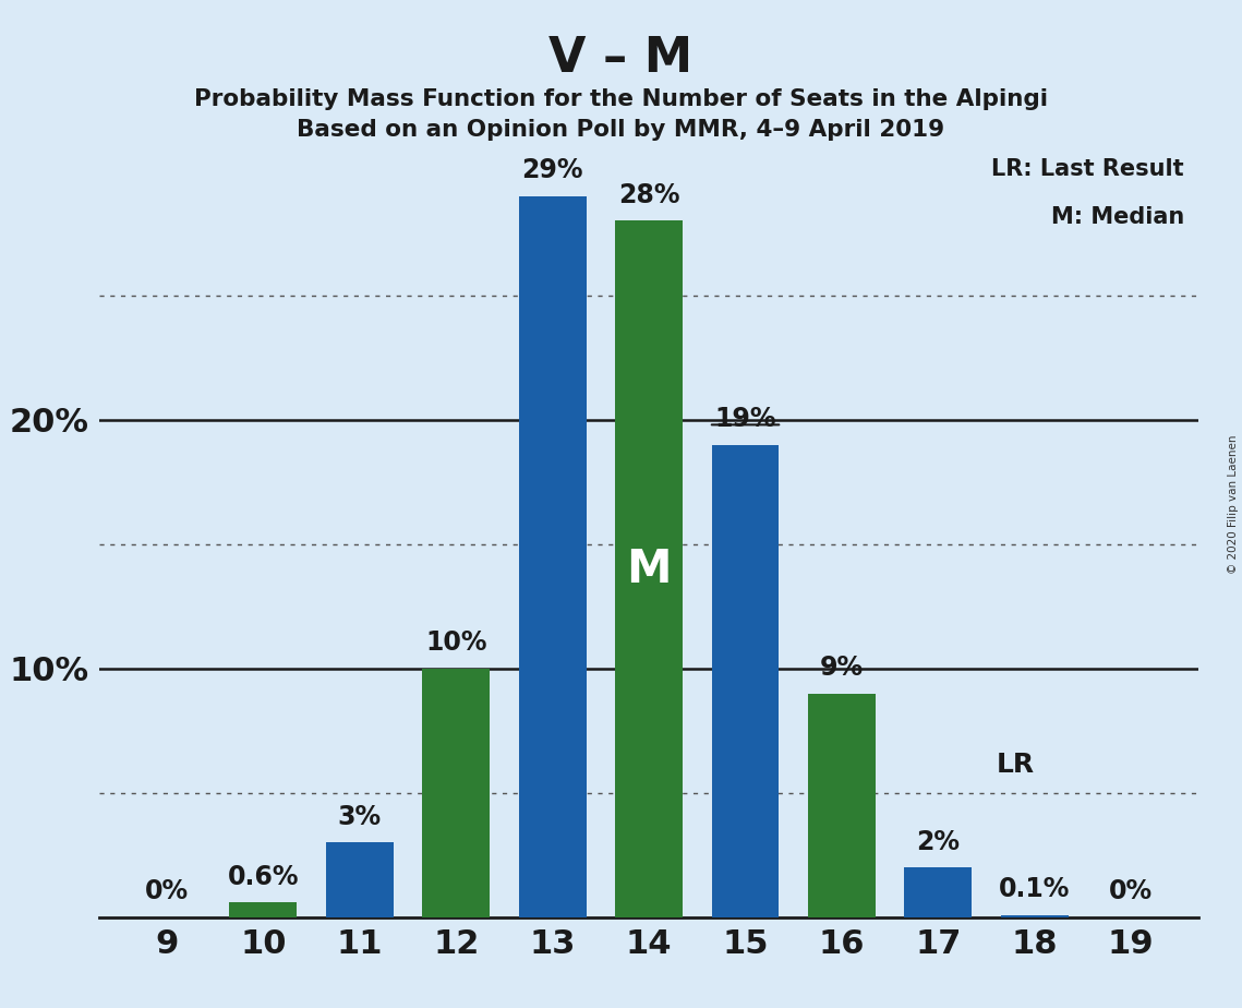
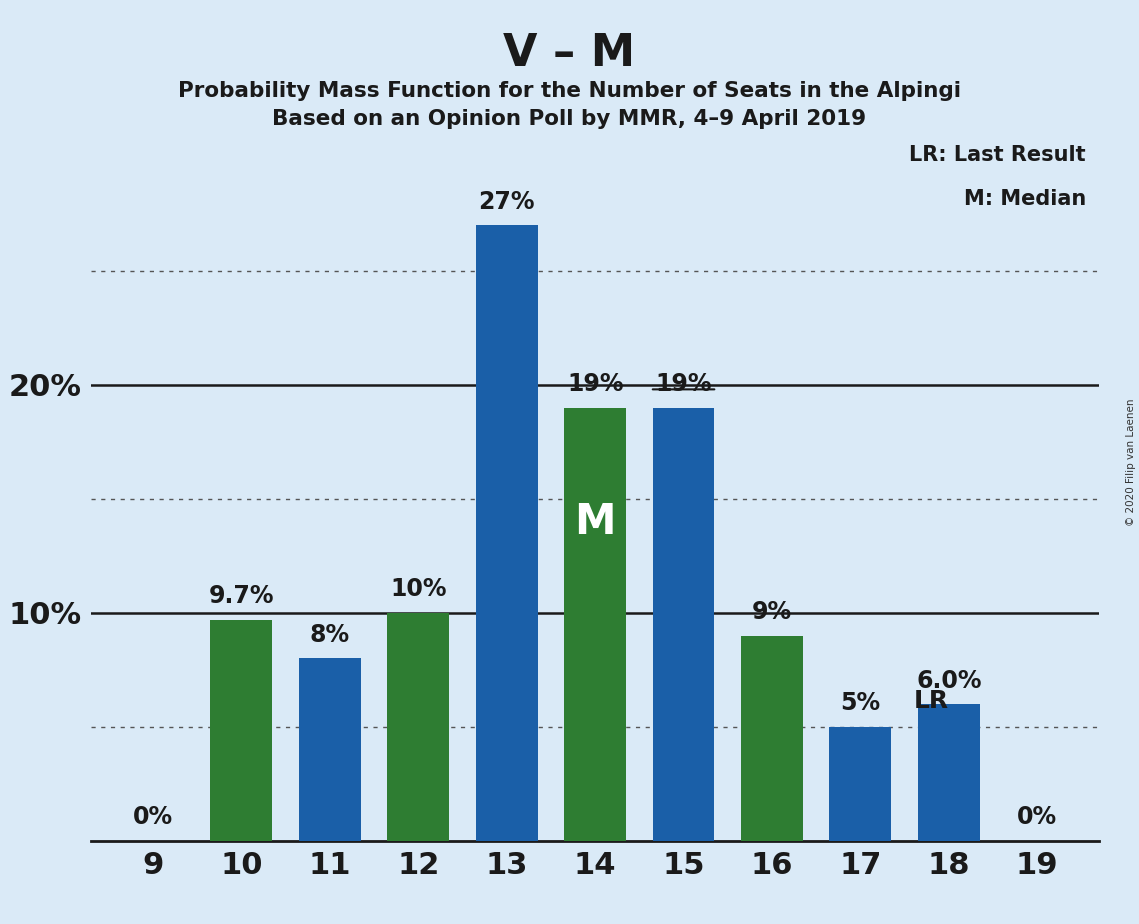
10: 0.6% -> 9.7%
11: 3% -> 8%
13: 29% -> 27%
14: 28% -> 19%
17: 2% -> 5%
18: 0.1% -> 6.0%
